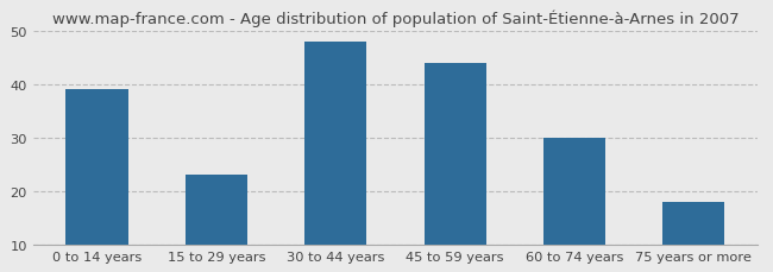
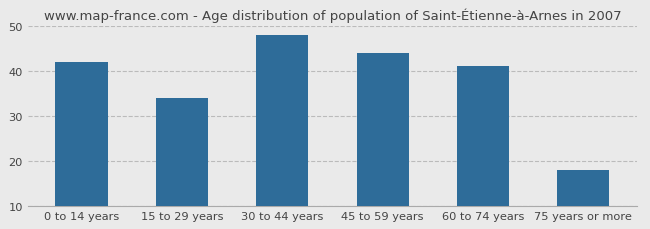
0 to 14 years: 39 -> 42
15 to 29 years: 23 -> 34
60 to 74 years: 30 -> 41
